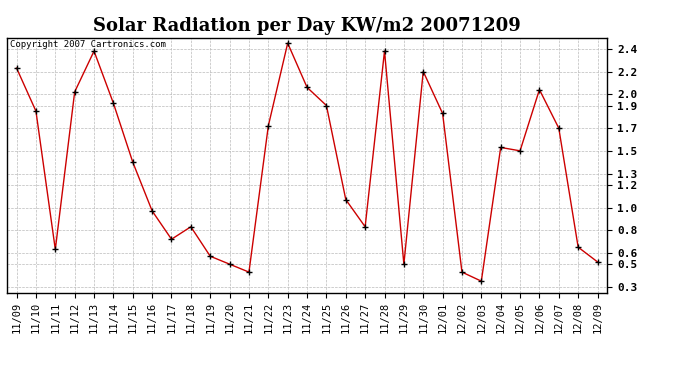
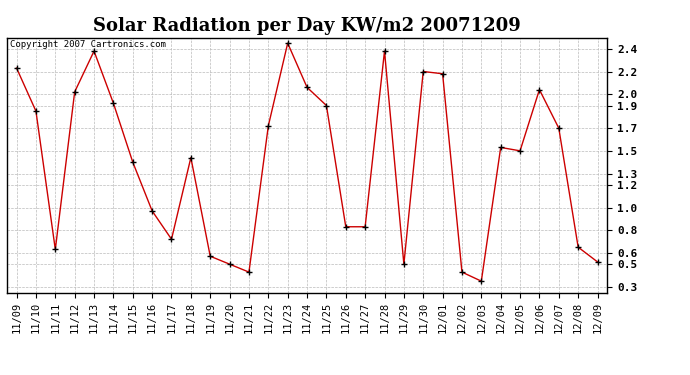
11/18: 0.83 -> 1.44
11/26: 1.07 -> 0.83
12/01: 1.83 -> 2.18
